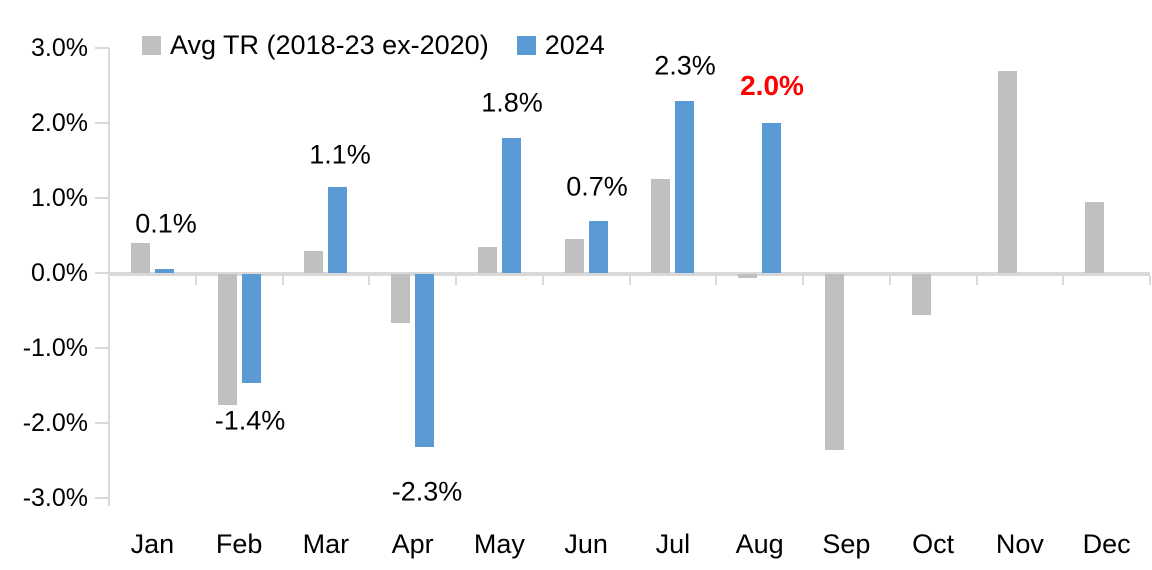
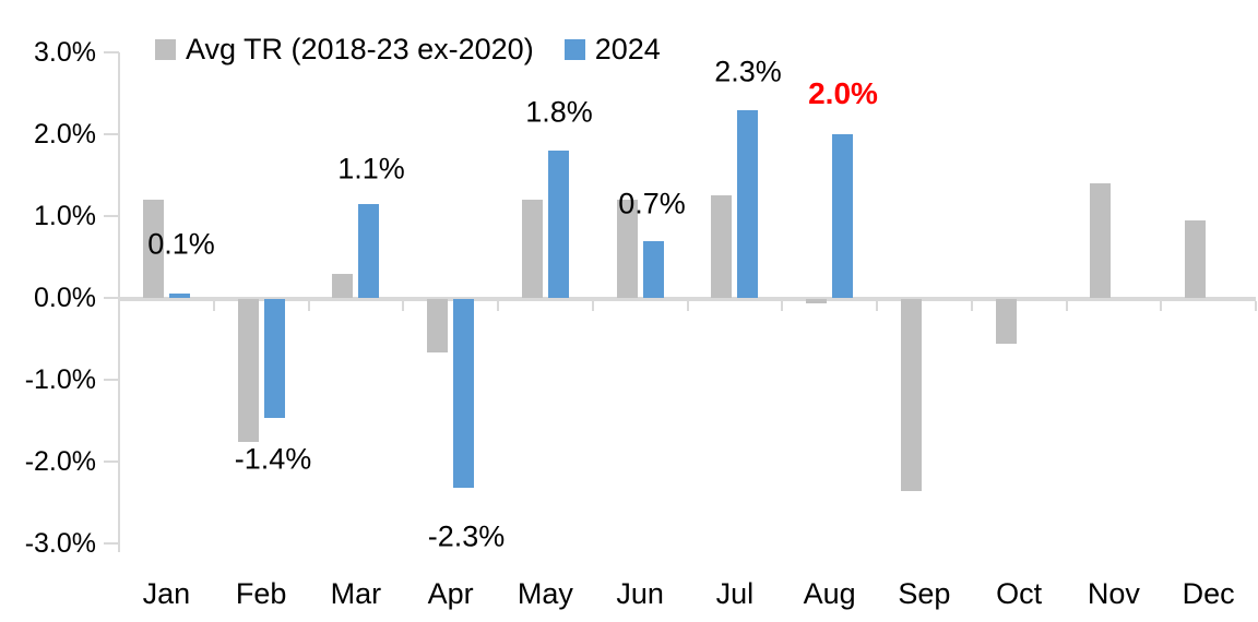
Avg TR (2018-23 ex-2020)/Jan: 0.4% -> 1.2%
Avg TR (2018-23 ex-2020)/May: 0.3% -> 1.2%
Avg TR (2018-23 ex-2020)/Jun: 0.5% -> 1.2%
Avg TR (2018-23 ex-2020)/Nov: 2.7% -> 1.4%
